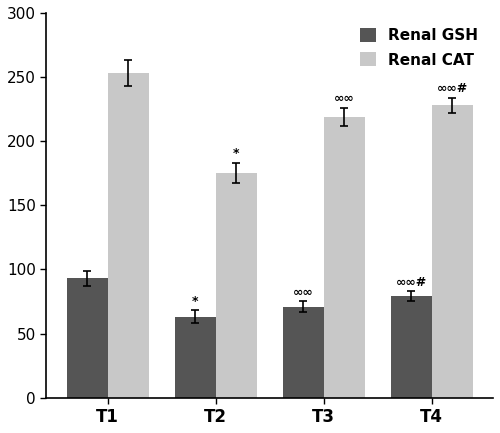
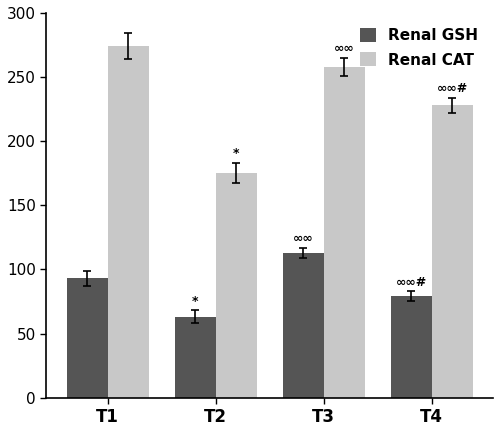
Renal CAT/T1: 253 -> 274
Renal GSH/T3: 71 -> 113
Renal CAT/T3: 219 -> 258
